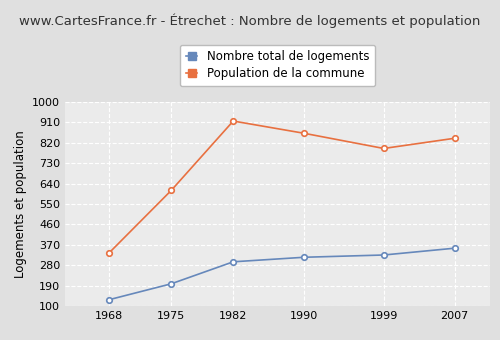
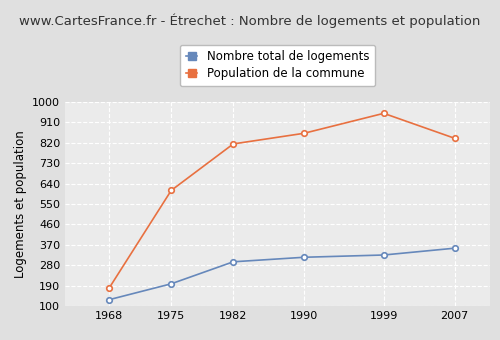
Population de la commune/1968: 335 -> 180
Population de la commune/1982: 916 -> 815
Population de la commune/1999: 795 -> 950
